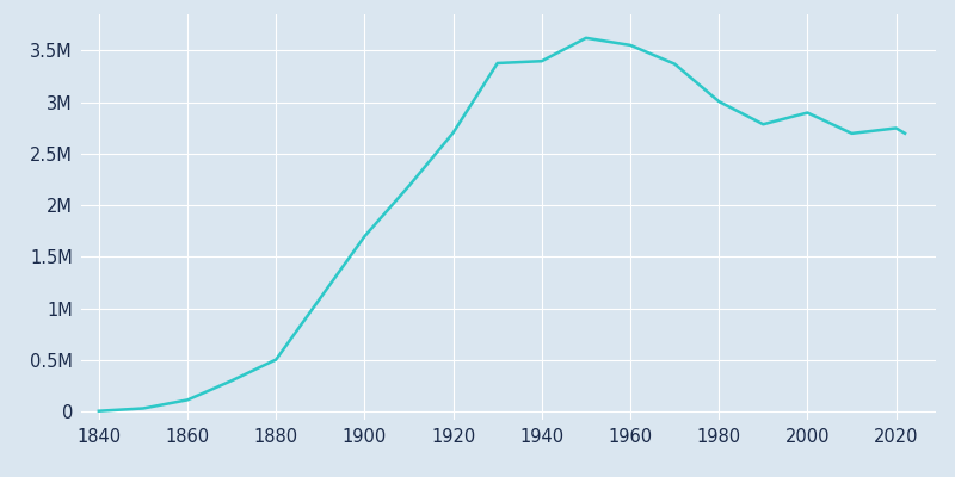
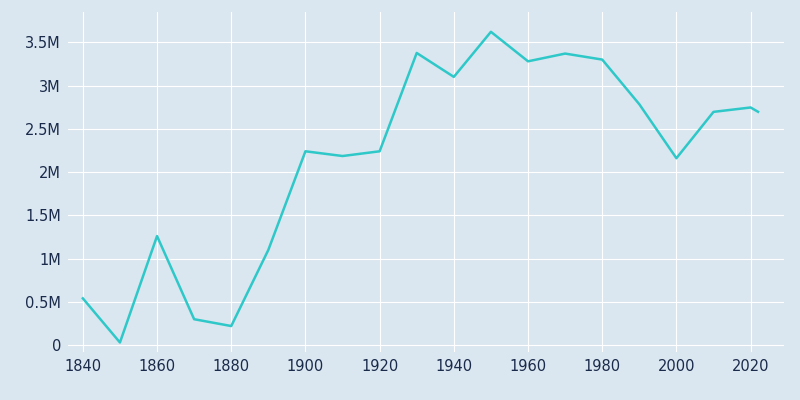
1840: 0.00M -> 0.54M
1860: 0.11M -> 1.26M
1880: 0.50M -> 0.22M
1900: 1.70M -> 2.24M
1920: 2.70M -> 2.24M
1940: 3.40M -> 3.10M
1960: 3.55M -> 3.28M
1980: 3.01M -> 3.30M
2000: 2.90M -> 2.16M
